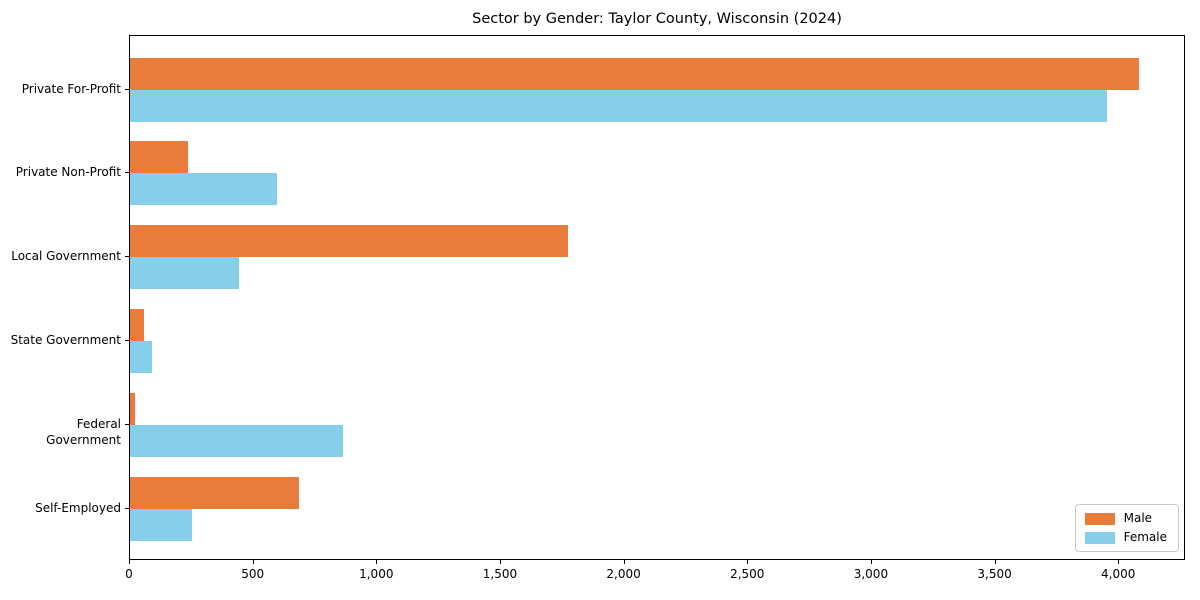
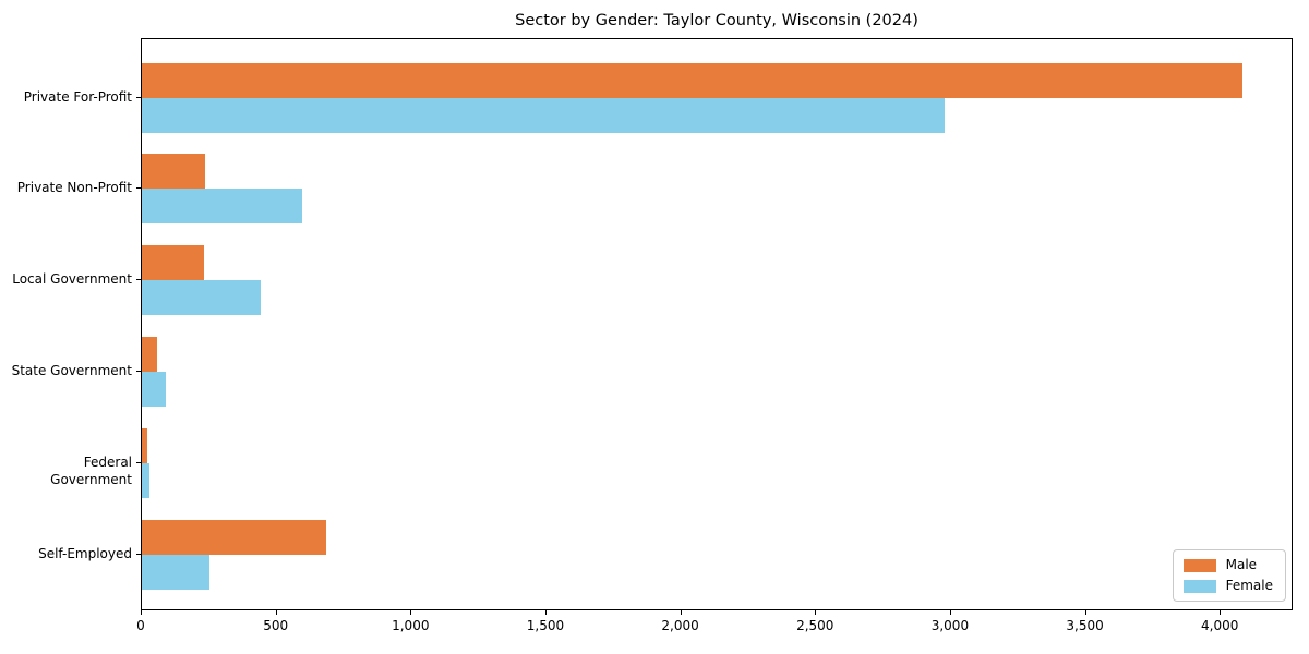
Female/Private For-Profit: 3950 -> 2980
Male/Local Government: 1770 -> 230
Female/Federal Government: 860 -> 30
